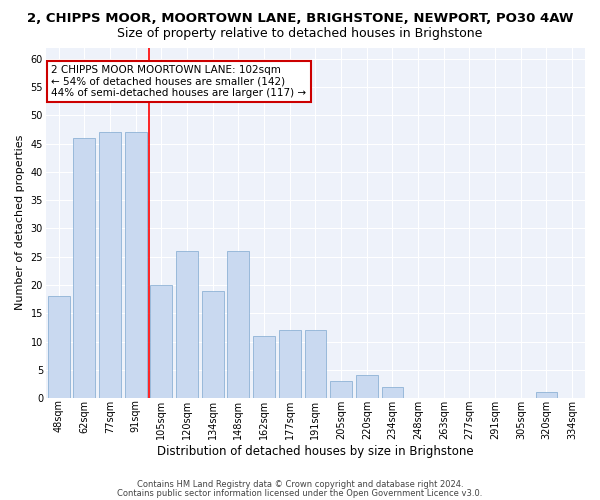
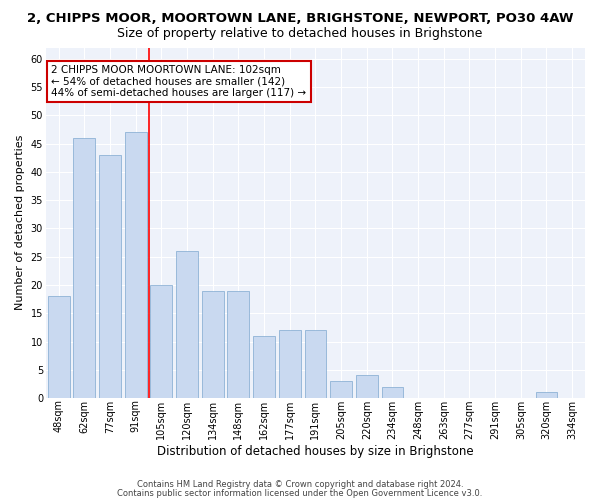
77sqm: 47 -> 43
148sqm: 26 -> 19
